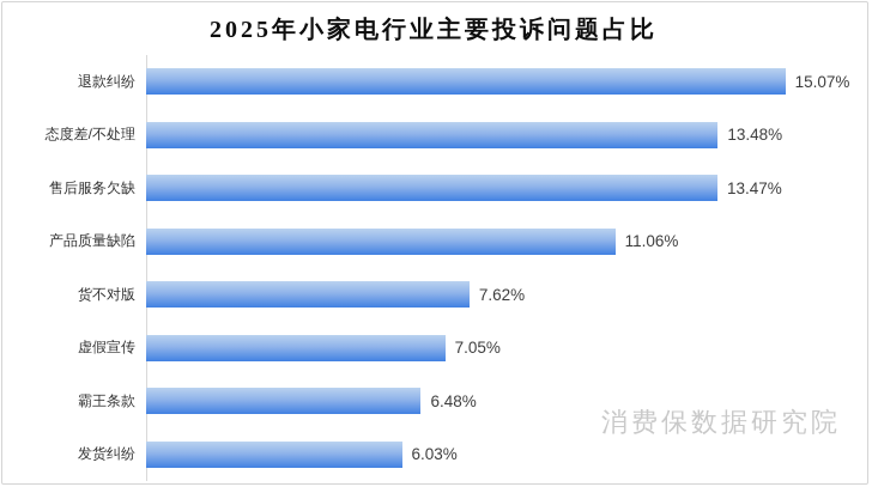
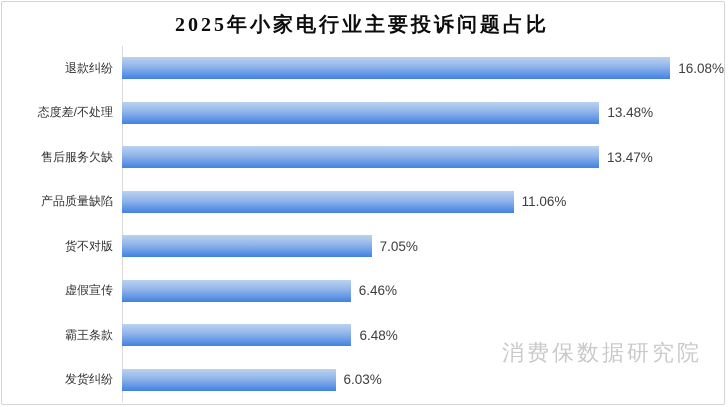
退款纠纷: 15.07% -> 16.08%
货不对版: 7.62% -> 7.05%
虚假宣传: 7.05% -> 6.46%
